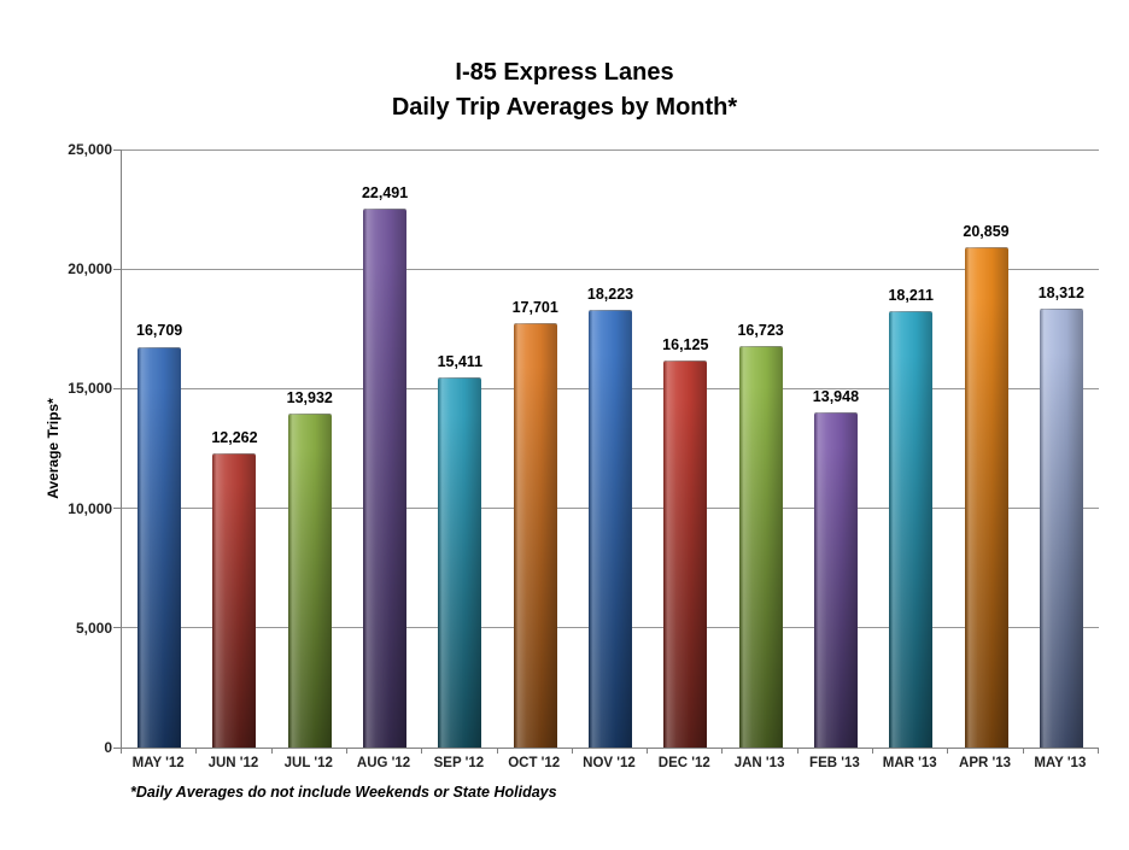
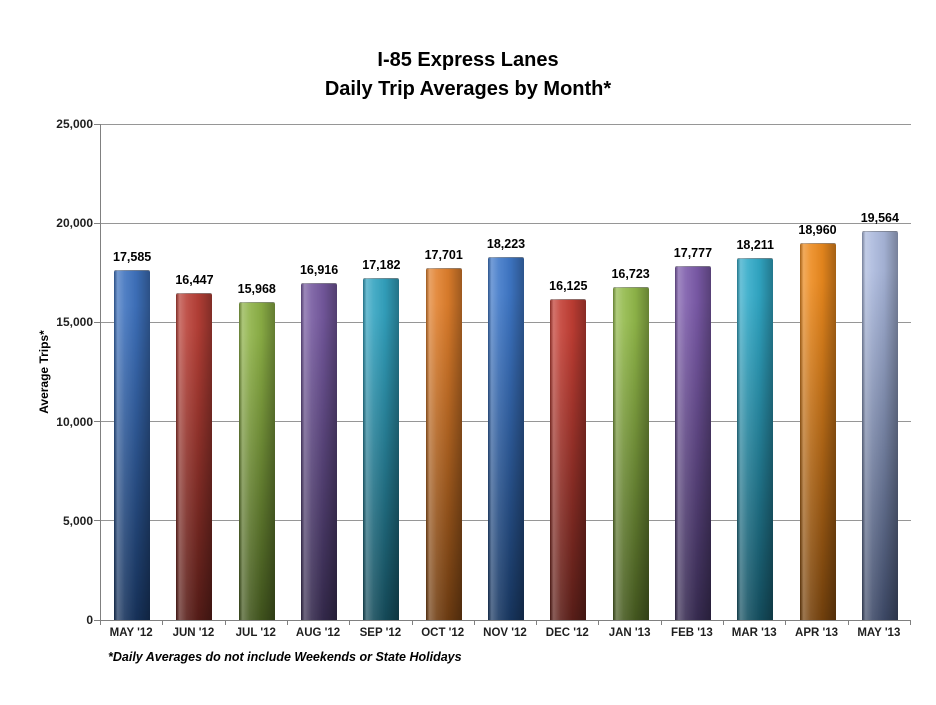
MAY '12: 16,709 -> 17,585
JUN '12: 12,262 -> 16,447
JUL '12: 13,932 -> 15,968
AUG '12: 22,491 -> 16,916
SEP '12: 15,411 -> 17,182
FEB '13: 13,948 -> 17,777
APR '13: 20,859 -> 18,960
MAY '13: 18,312 -> 19,564
